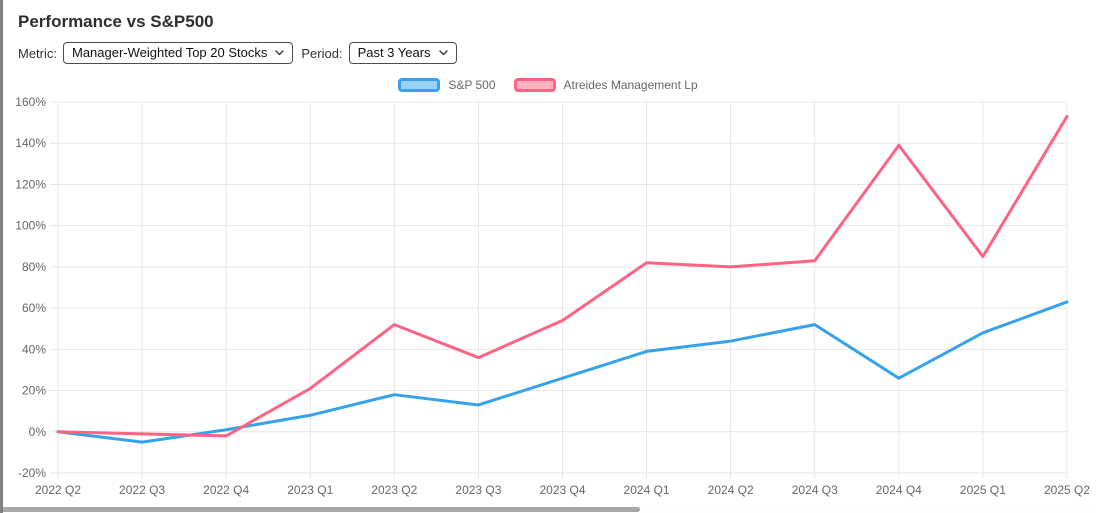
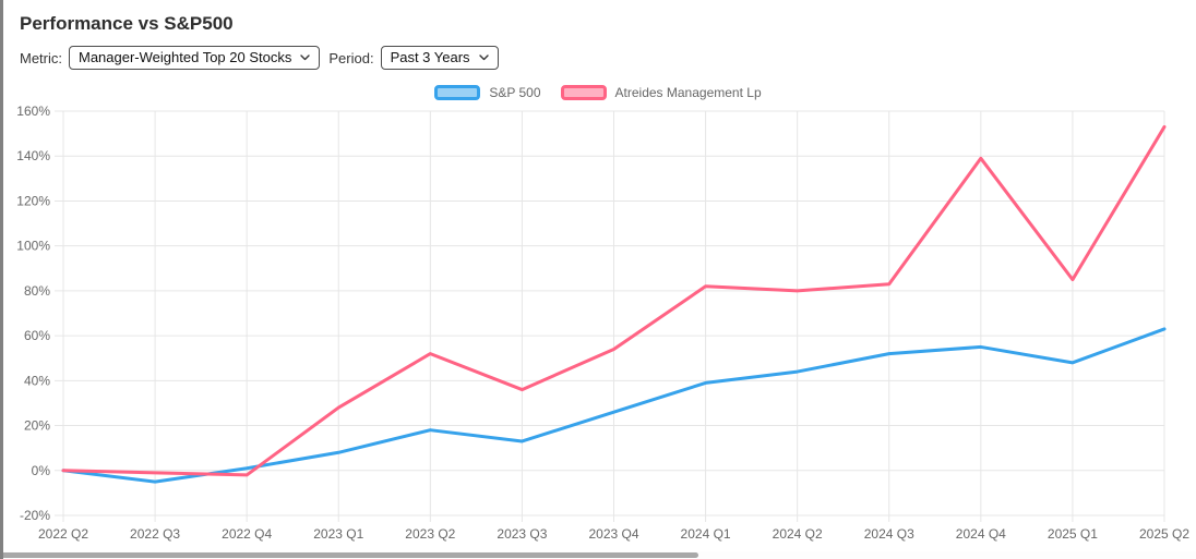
Atreides Management Lp/2023 Q1: 21% -> 28%
S&P 500/2024 Q4: 26% -> 55%
